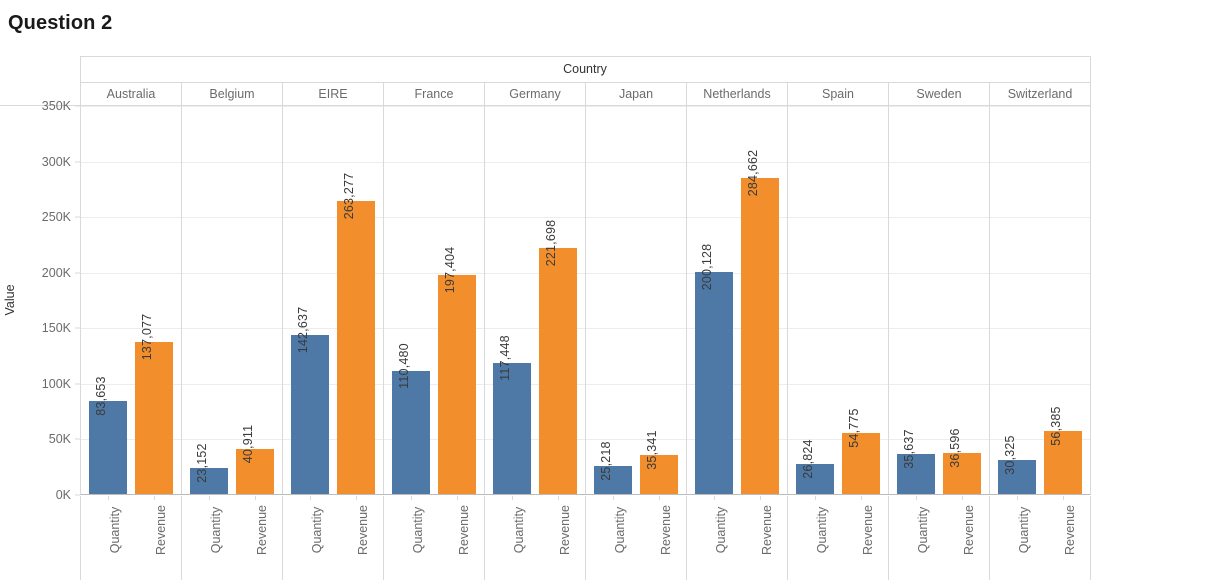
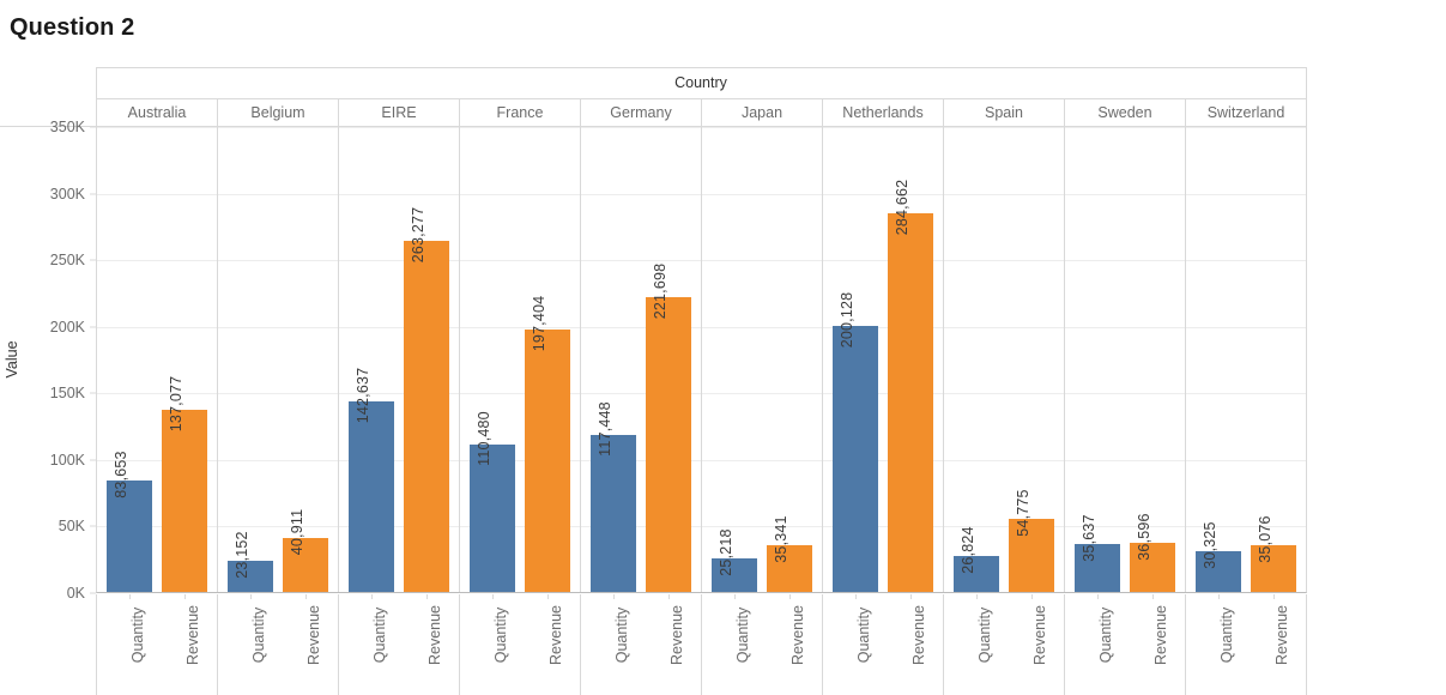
Revenue/Switzerland: 56,385 -> 35,076
